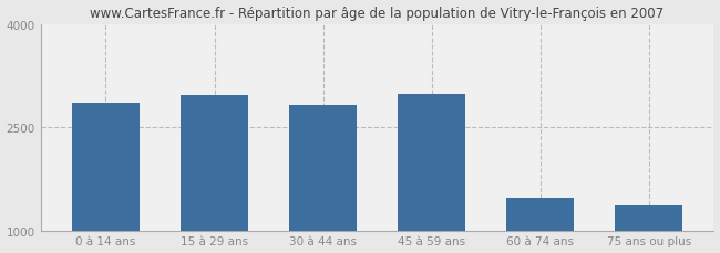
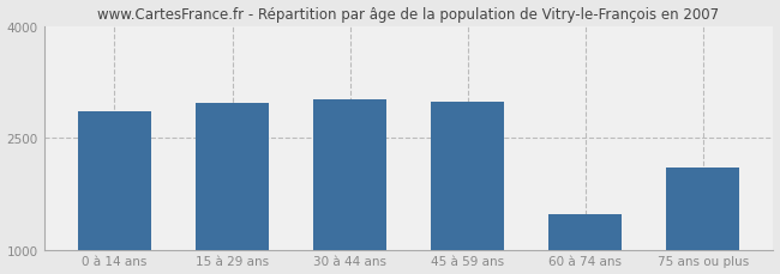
30 à 44 ans: 2820 -> 3020
75 ans ou plus: 1360 -> 2100
